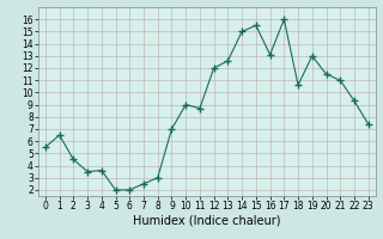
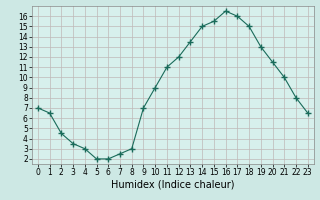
0: 5.5 -> 7.0
4: 3.6 -> 3.0
11: 8.7 -> 11.0
13: 12.6 -> 13.5
16: 13.1 -> 16.5
18: 10.6 -> 15.0
21: 11.0 -> 10.0
22: 9.3 -> 8.0
23: 7.4 -> 6.5
